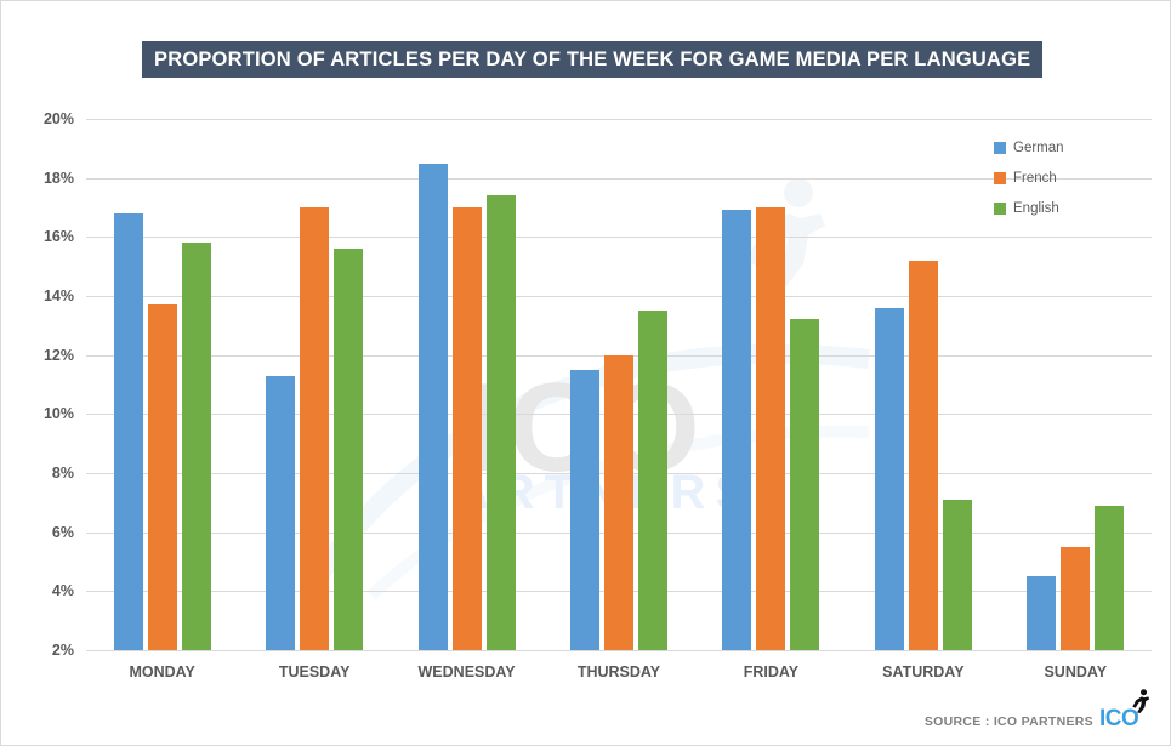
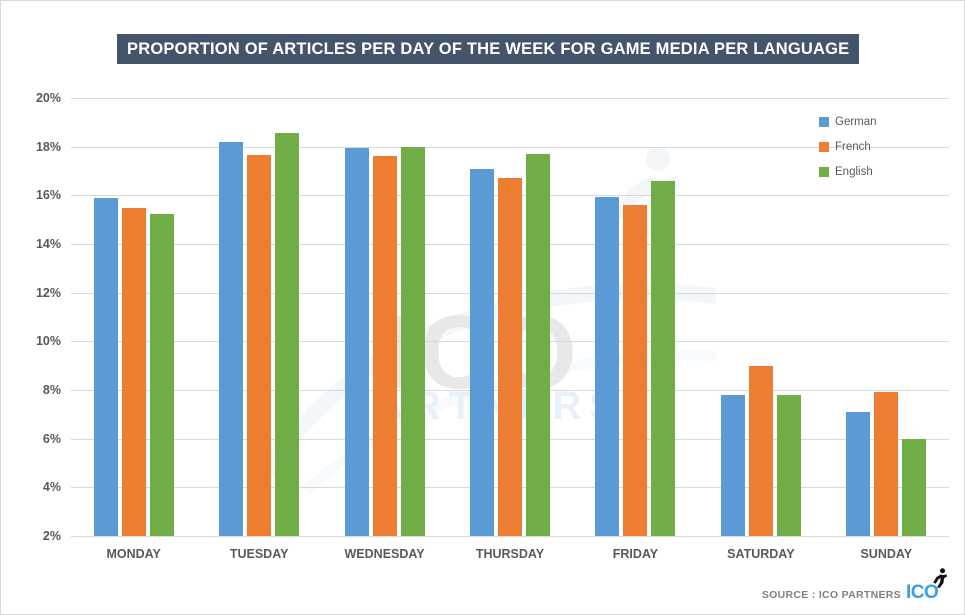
German/MONDAY: 16.8% -> 15.9%
French/MONDAY: 13.7% -> 15.5%
English/MONDAY: 15.8% -> 15.2%
German/TUESDAY: 11.3% -> 18.2%
French/TUESDAY: 17.0% -> 17.6%
English/TUESDAY: 15.6% -> 18.6%
German/WEDNESDAY: 18.5% -> 17.9%
French/WEDNESDAY: 17.0% -> 17.6%
English/WEDNESDAY: 17.4% -> 18.0%
German/THURSDAY: 11.5% -> 17.1%
French/THURSDAY: 12.0% -> 16.7%
English/THURSDAY: 13.5% -> 17.7%
German/FRIDAY: 16.9% -> 15.9%
French/FRIDAY: 17.0% -> 15.6%
English/FRIDAY: 13.2% -> 16.6%
German/SATURDAY: 13.6% -> 7.8%
French/SATURDAY: 15.2% -> 9.0%
English/SATURDAY: 7.1% -> 7.8%
German/SUNDAY: 4.5% -> 7.1%
French/SUNDAY: 5.5% -> 7.9%
English/SUNDAY: 6.9% -> 6.0%
